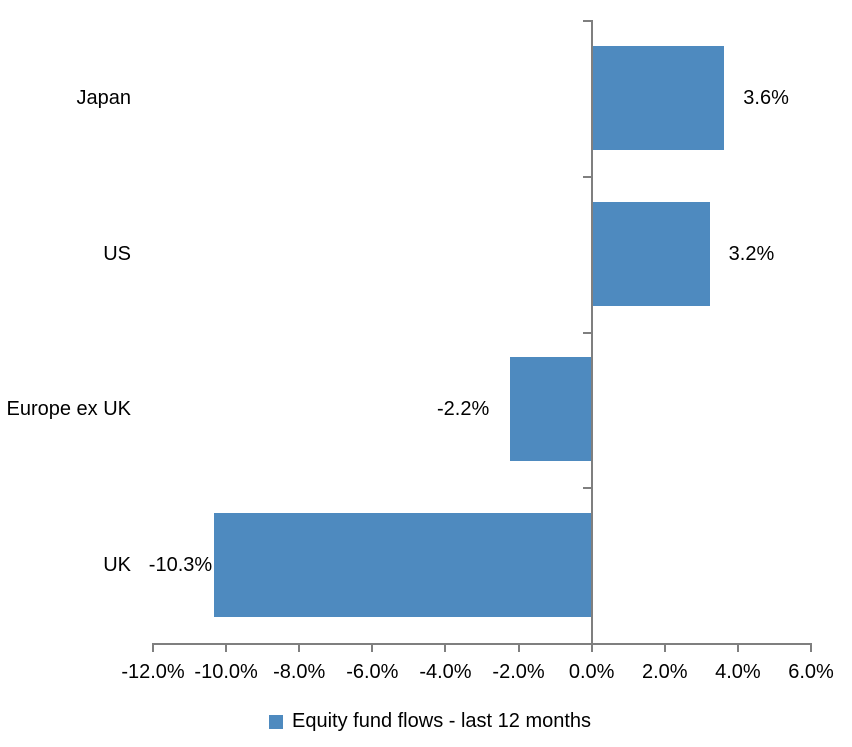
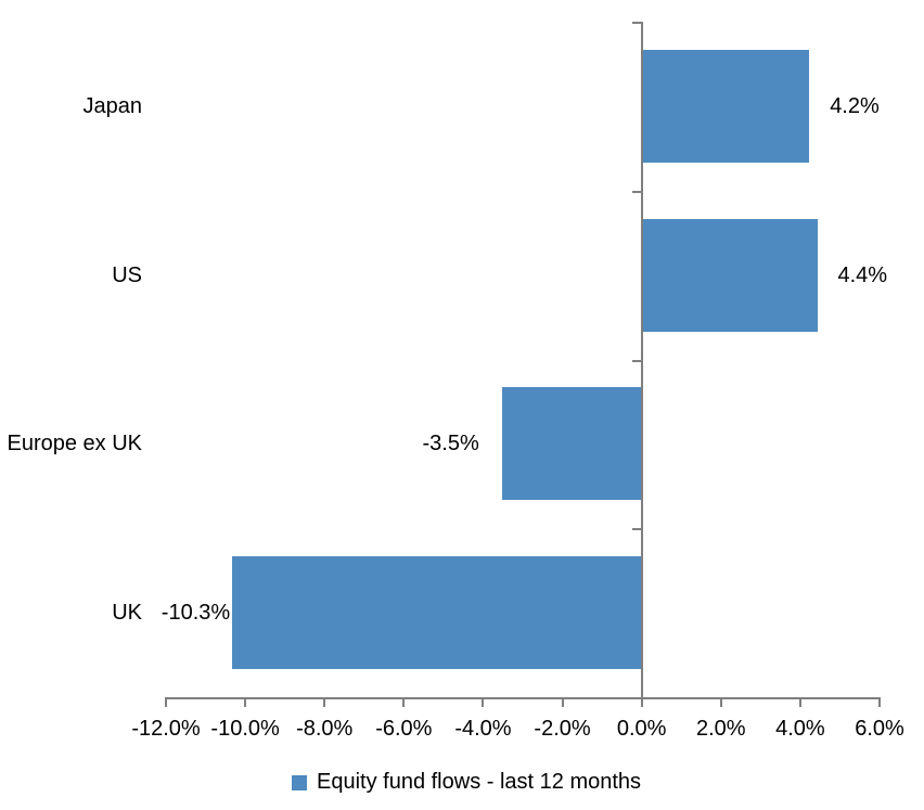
Japan: 3.6% -> 4.2%
US: 3.2% -> 4.4%
Europe ex UK: -2.2% -> -3.5%
